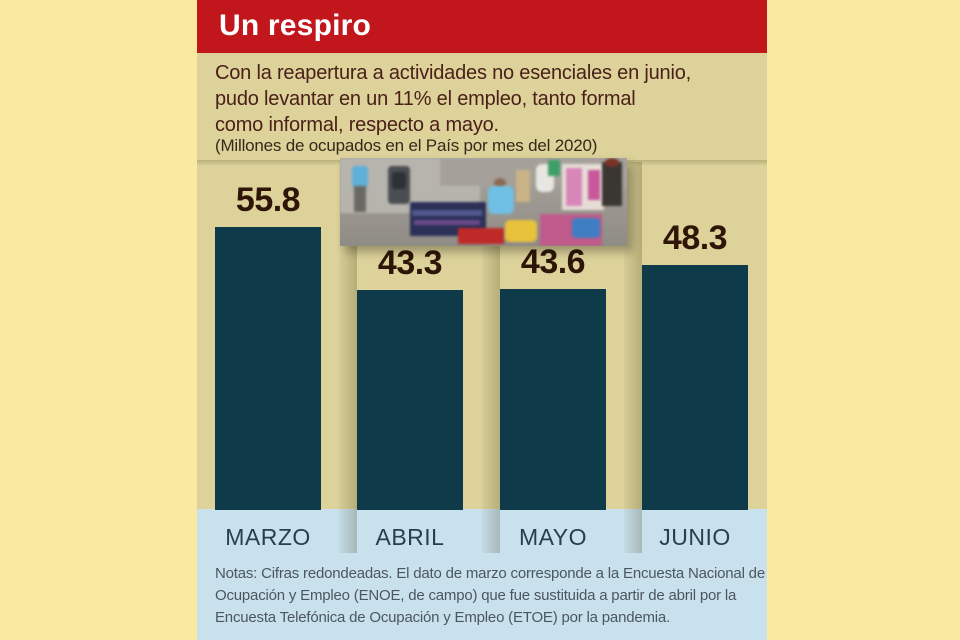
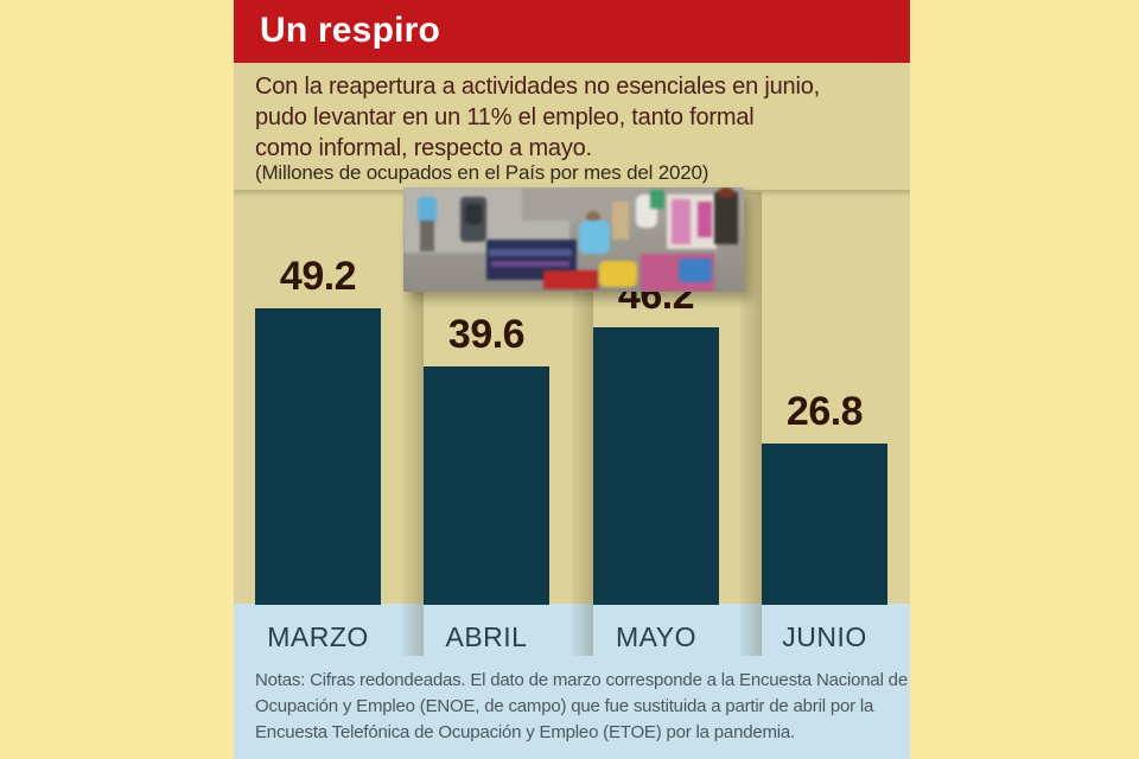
MARZO: 55.8 -> 49.2
ABRIL: 43.3 -> 39.6
MAYO: 43.6 -> 46.2
JUNIO: 48.3 -> 26.8
